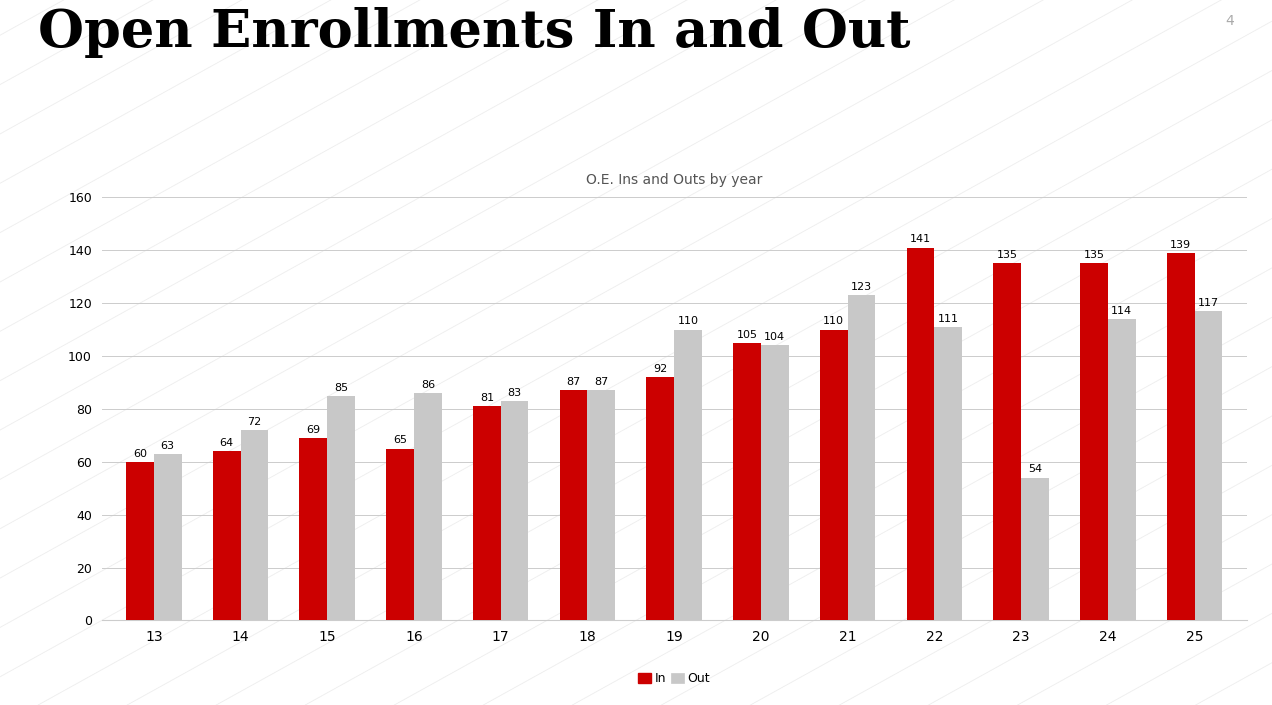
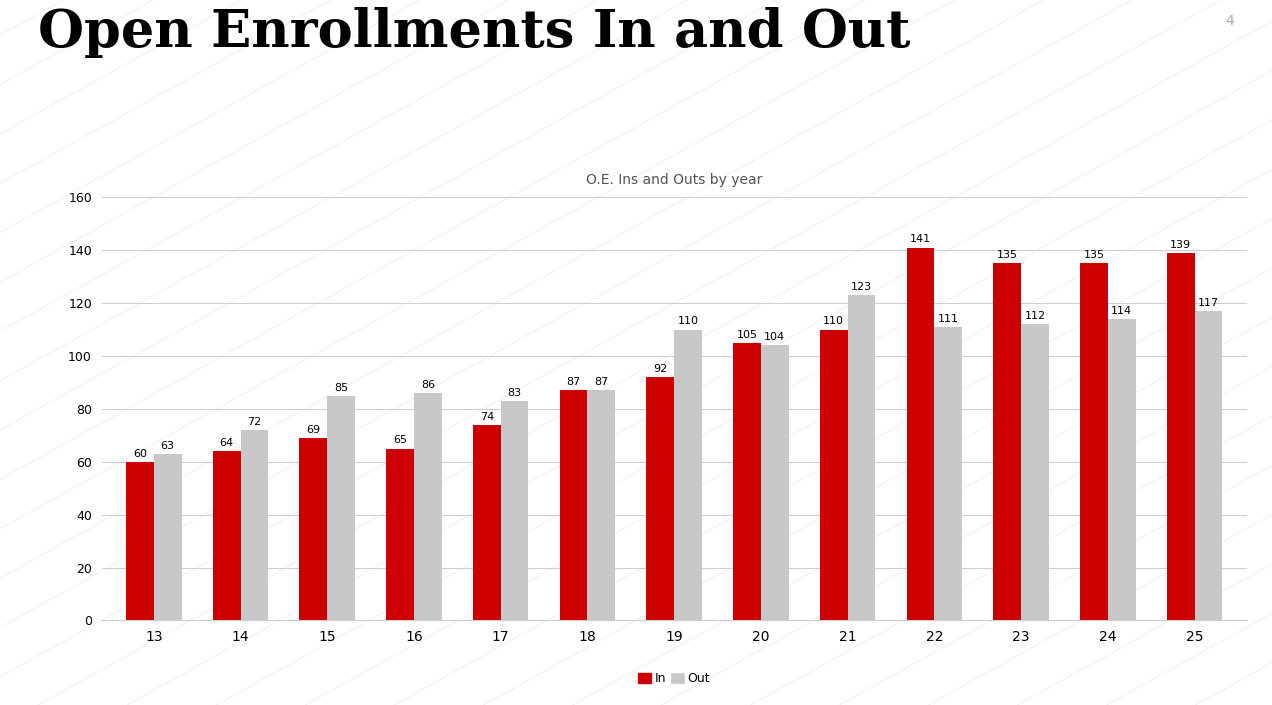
In/17: 81 -> 74
Out/23: 54 -> 112
